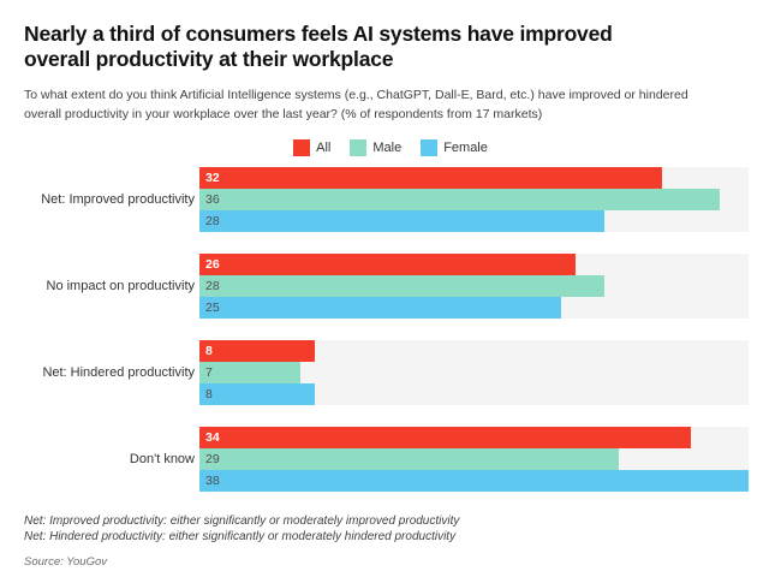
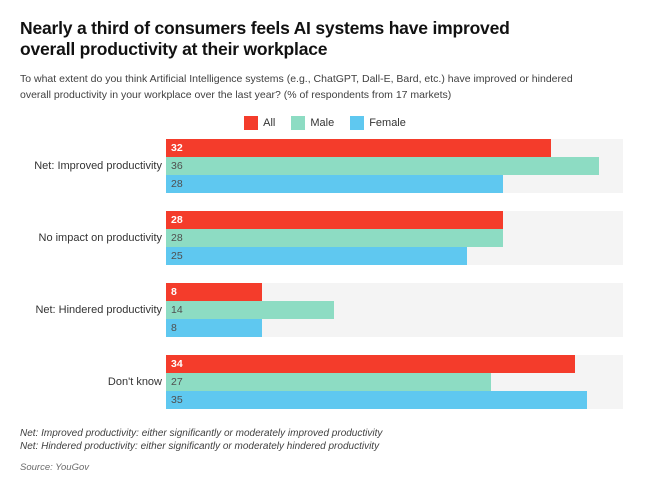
All/No impact on productivity: 26 -> 28
Male/Net: Hindered productivity: 7 -> 14
Male/Don't know: 29 -> 27
Female/Don't know: 38 -> 35
